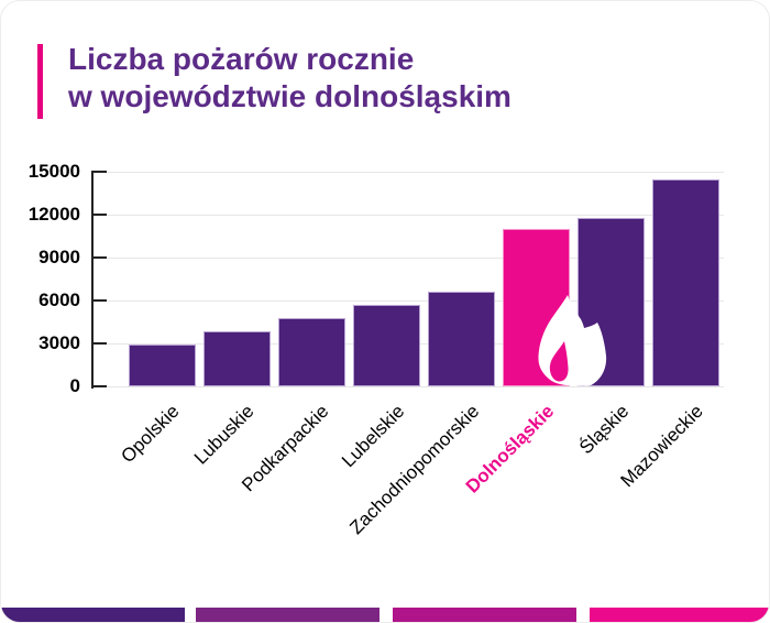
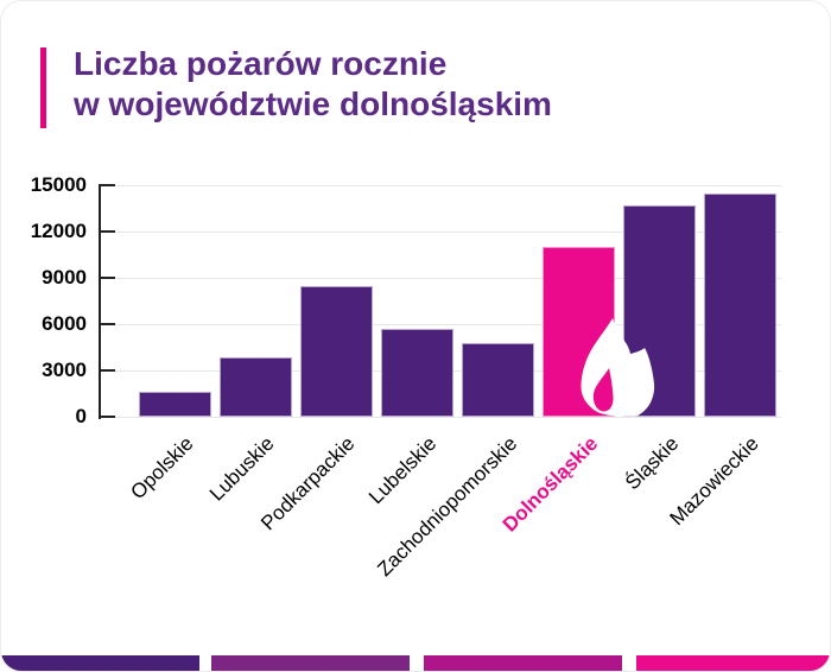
Opolskie: 3000 -> 1600
Podkarpackie: 4800 -> 8500
Zachodniopomorskie: 6600 -> 4800
Śląskie: 11800 -> 13700
